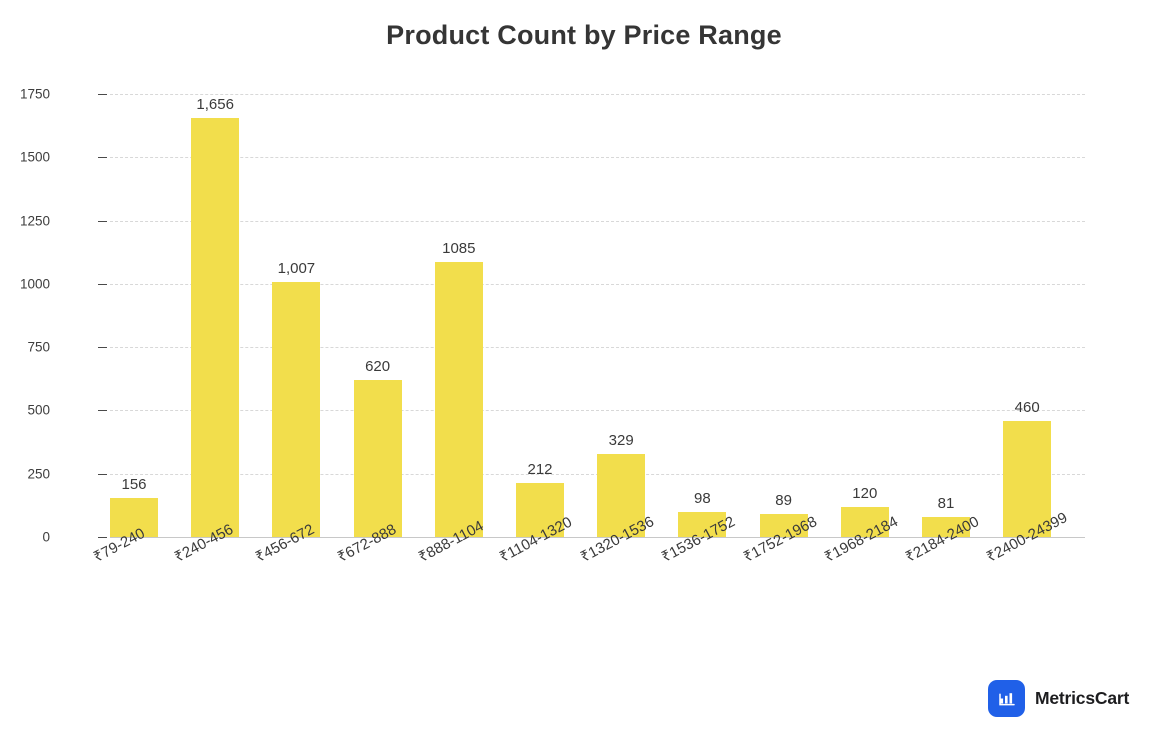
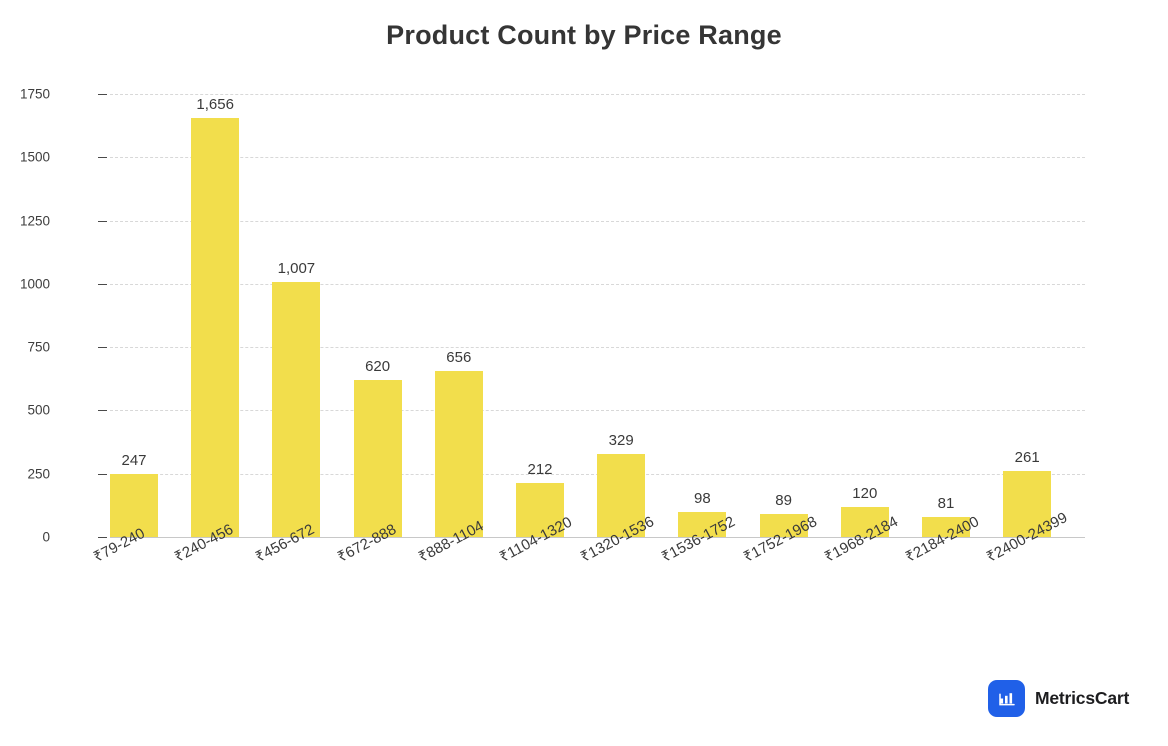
₹79-240: 156 -> 247
₹888-1104: 1085 -> 656
₹2400-24399: 460 -> 261
